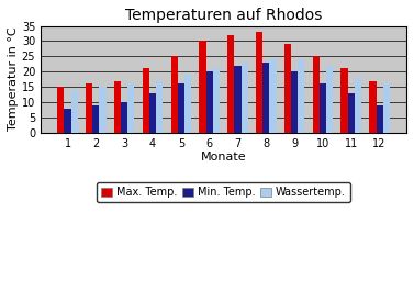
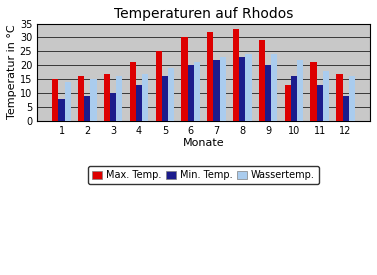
Max. Temp./10: 25 -> 13
